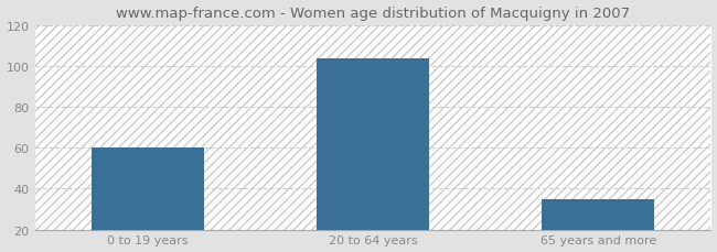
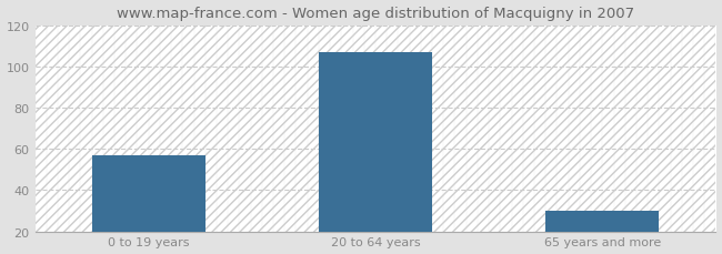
0 to 19 years: 60 -> 57
20 to 64 years: 104 -> 107
65 years and more: 35 -> 30
